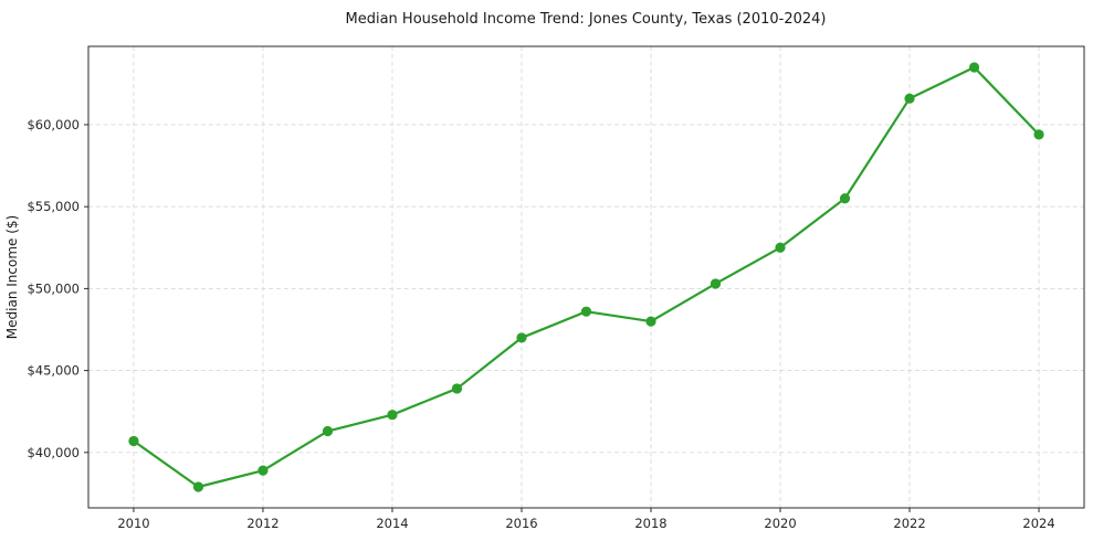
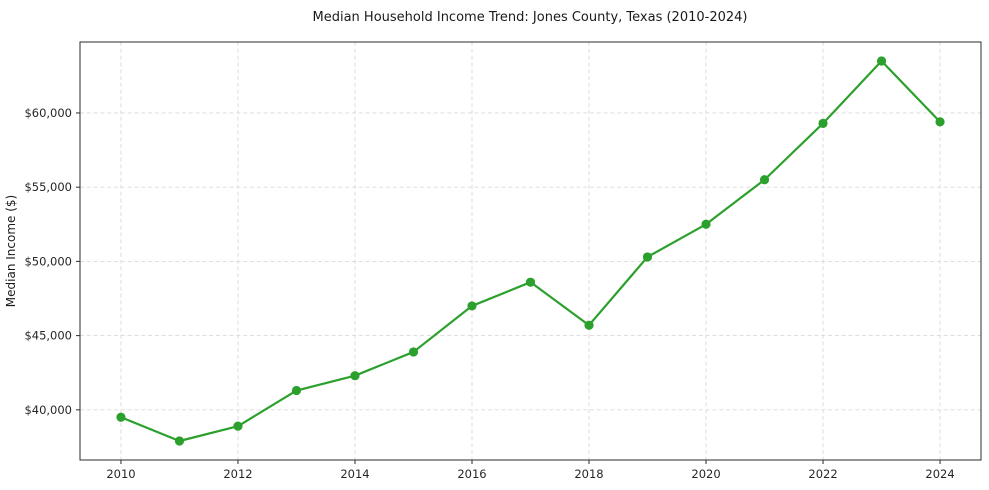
2010: $40700 -> $39500
2018: $48000 -> $45700
2022: $61600 -> $59300
